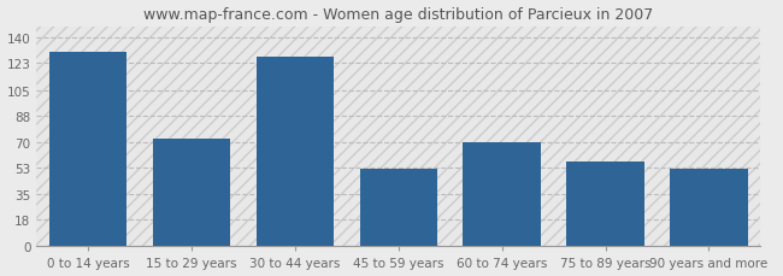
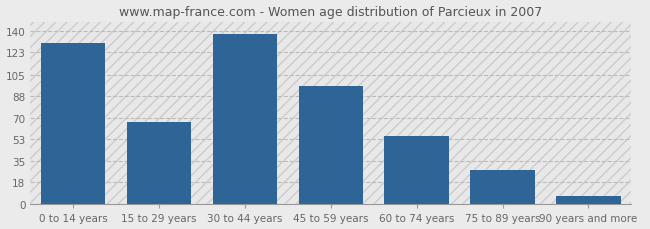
15 to 29 years: 72 -> 67
30 to 44 years: 127 -> 138
45 to 59 years: 52 -> 96
60 to 74 years: 70 -> 55
75 to 89 years: 57 -> 28
90 years and more: 52 -> 7
